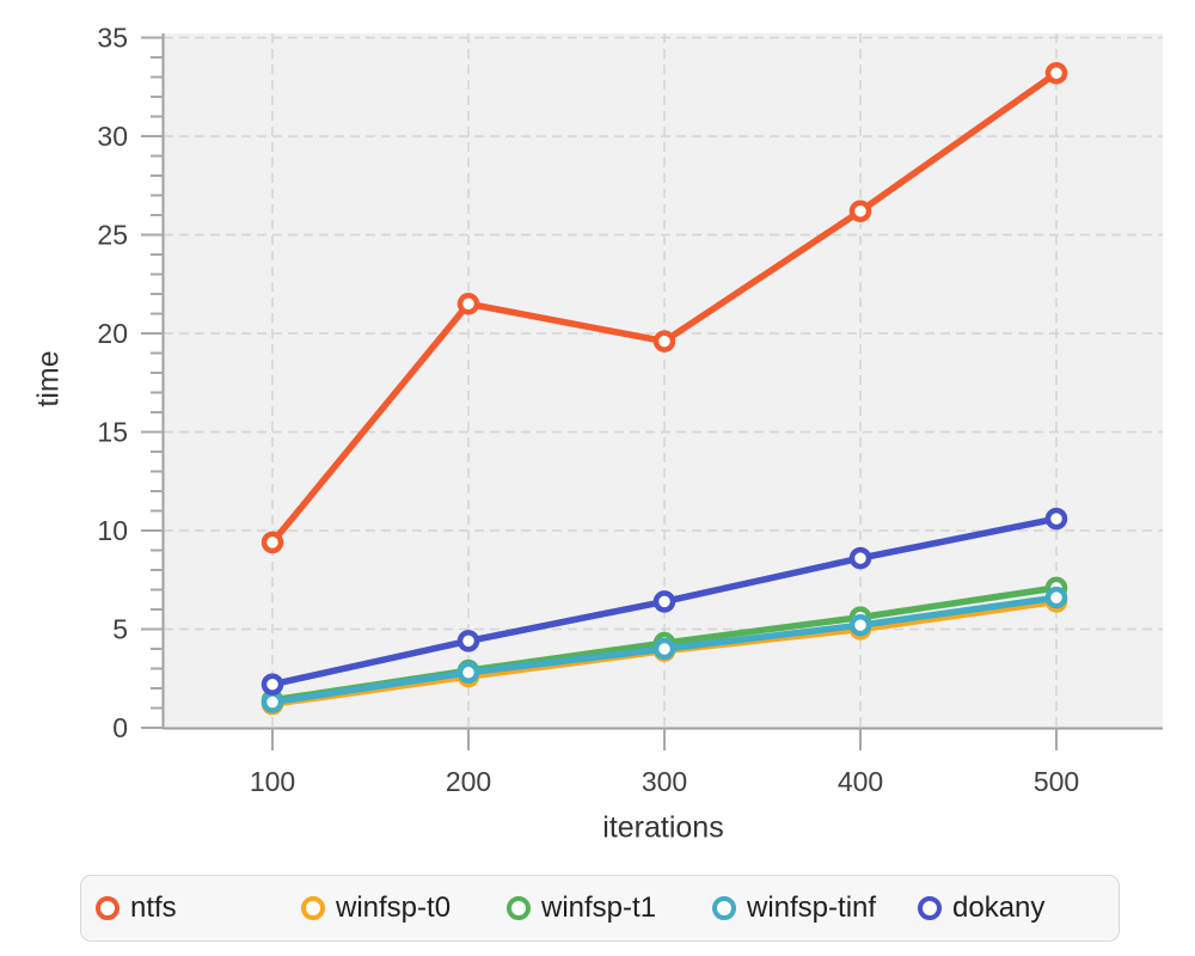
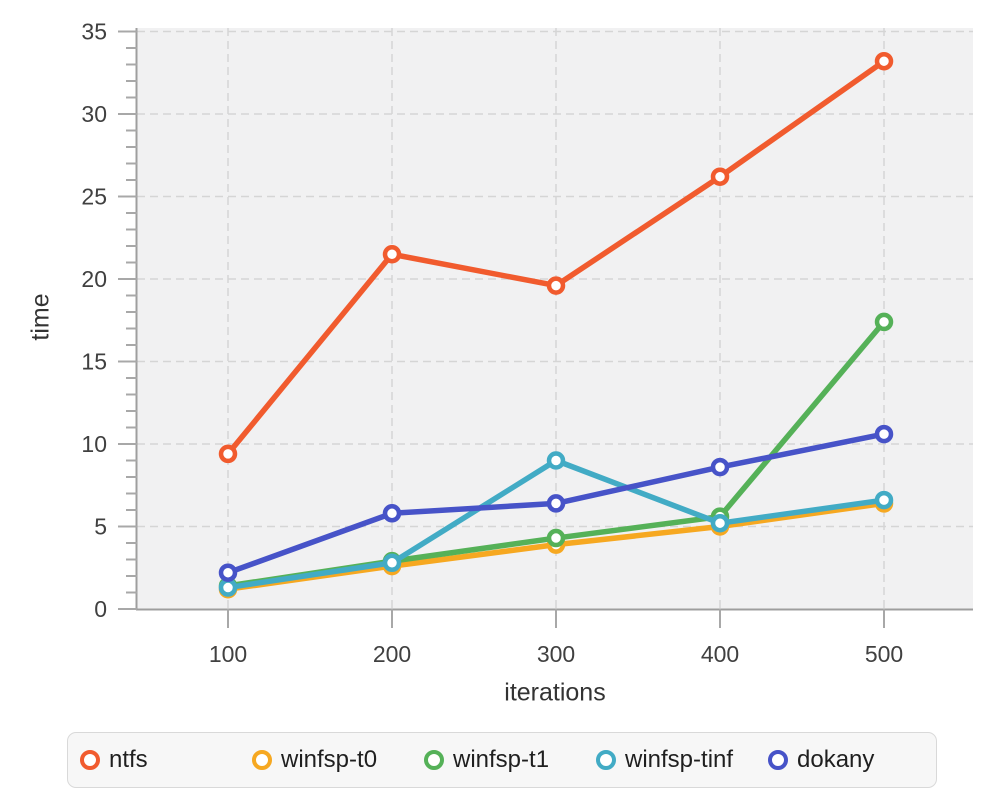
dokany/200: 4.4 -> 5.8
winfsp-tinf/300: 4.0 -> 9.0
winfsp-t1/500: 7.1 -> 17.4
